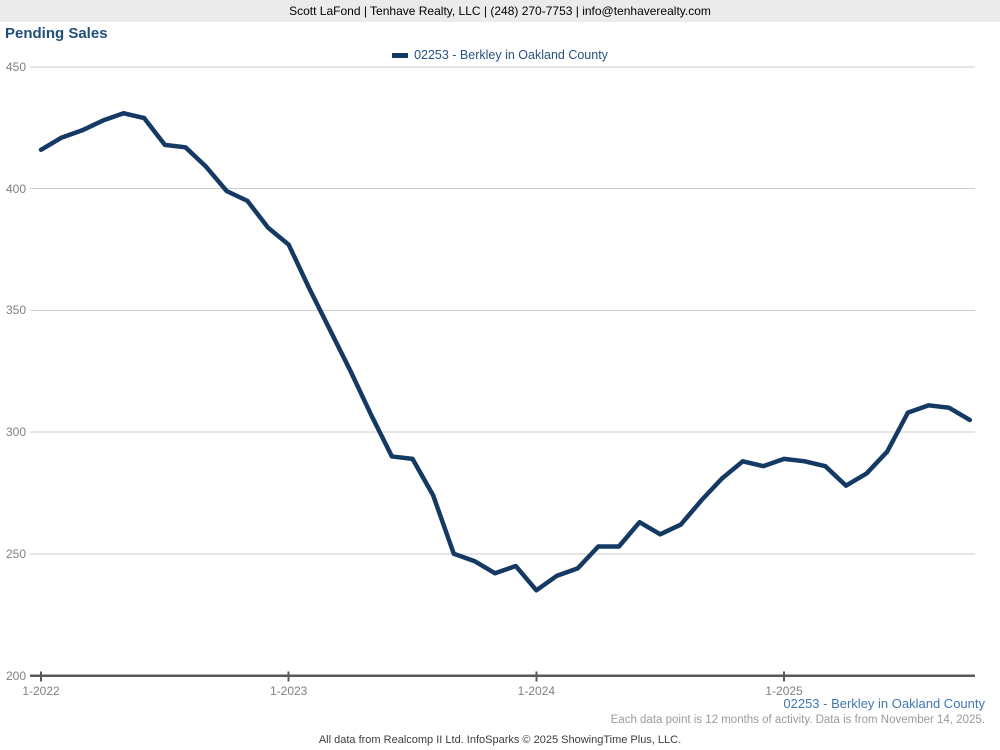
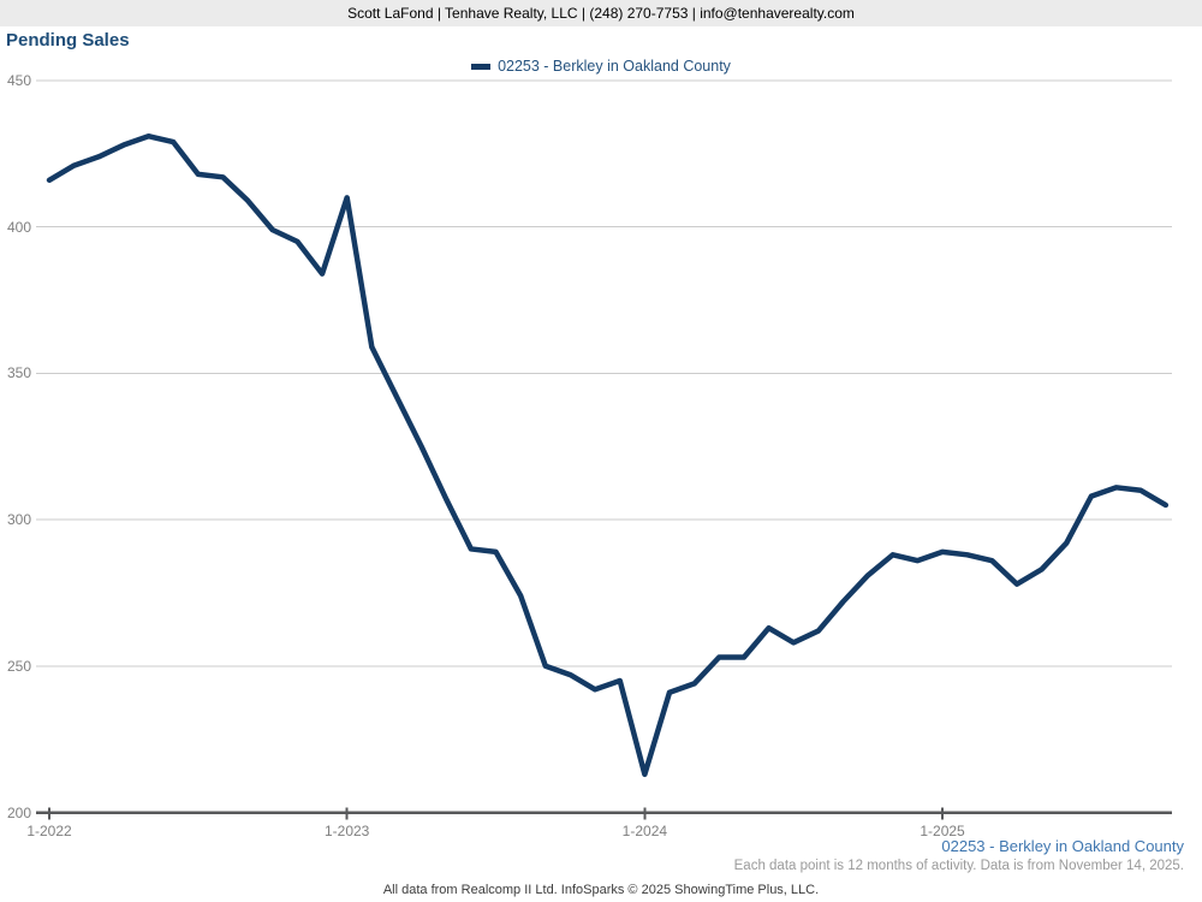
1-2023: 377 -> 410
1-2024: 235 -> 213
